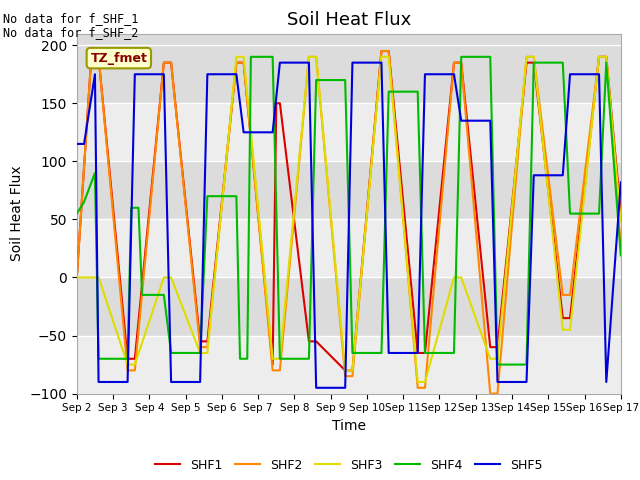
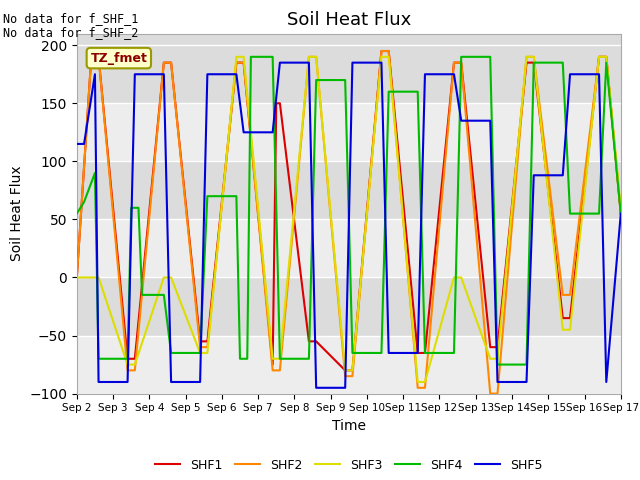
SHF2/Sep 17: 26 -> 55
SHF3/Sep 17: 48 -> 60
SHF4/Sep 17: 19 -> 55
SHF5/Sep 17: 82 -> 55
